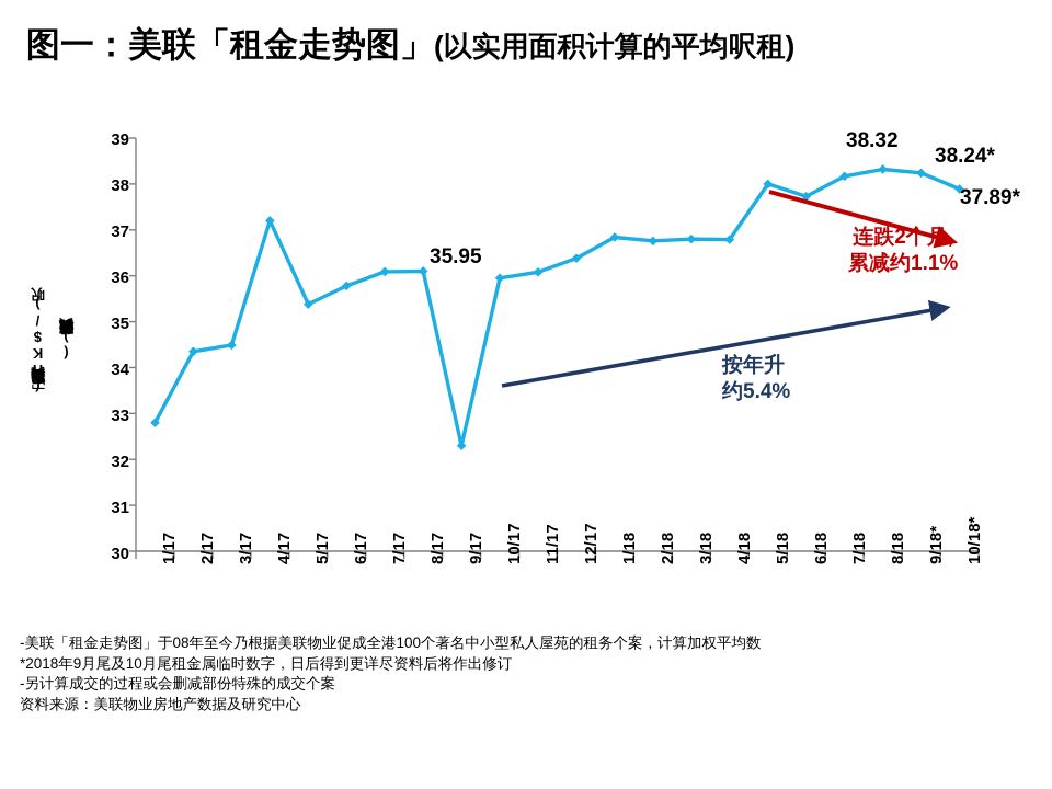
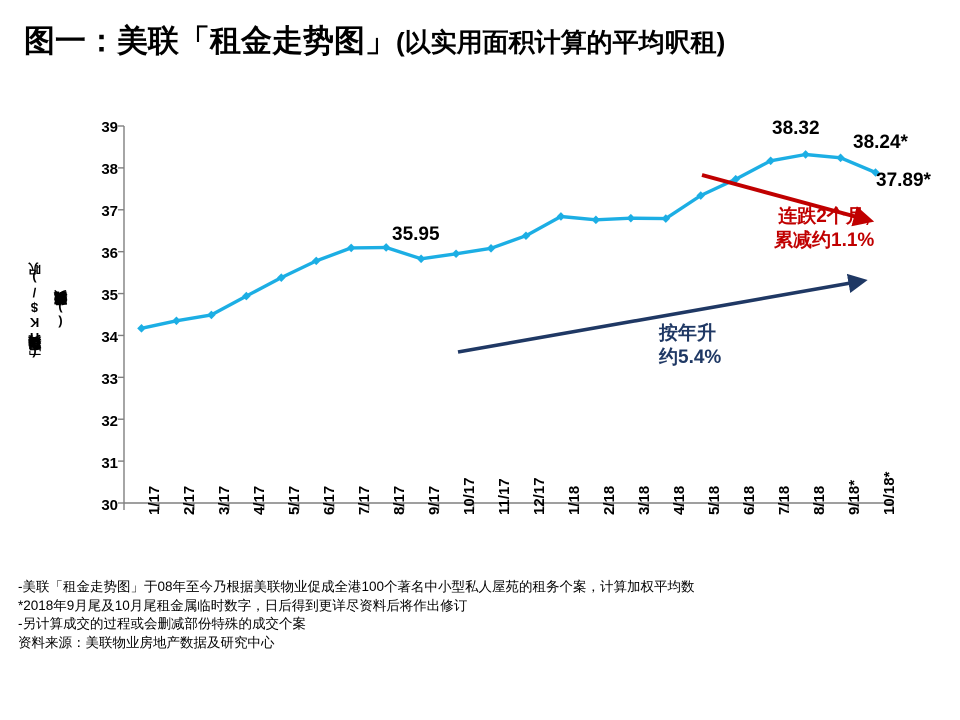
1/17: 32.8 -> 34.2
4/17: 37.2 -> 34.9
9/17: 32.3 -> 35.8
5/18: 38.0 -> 37.3
